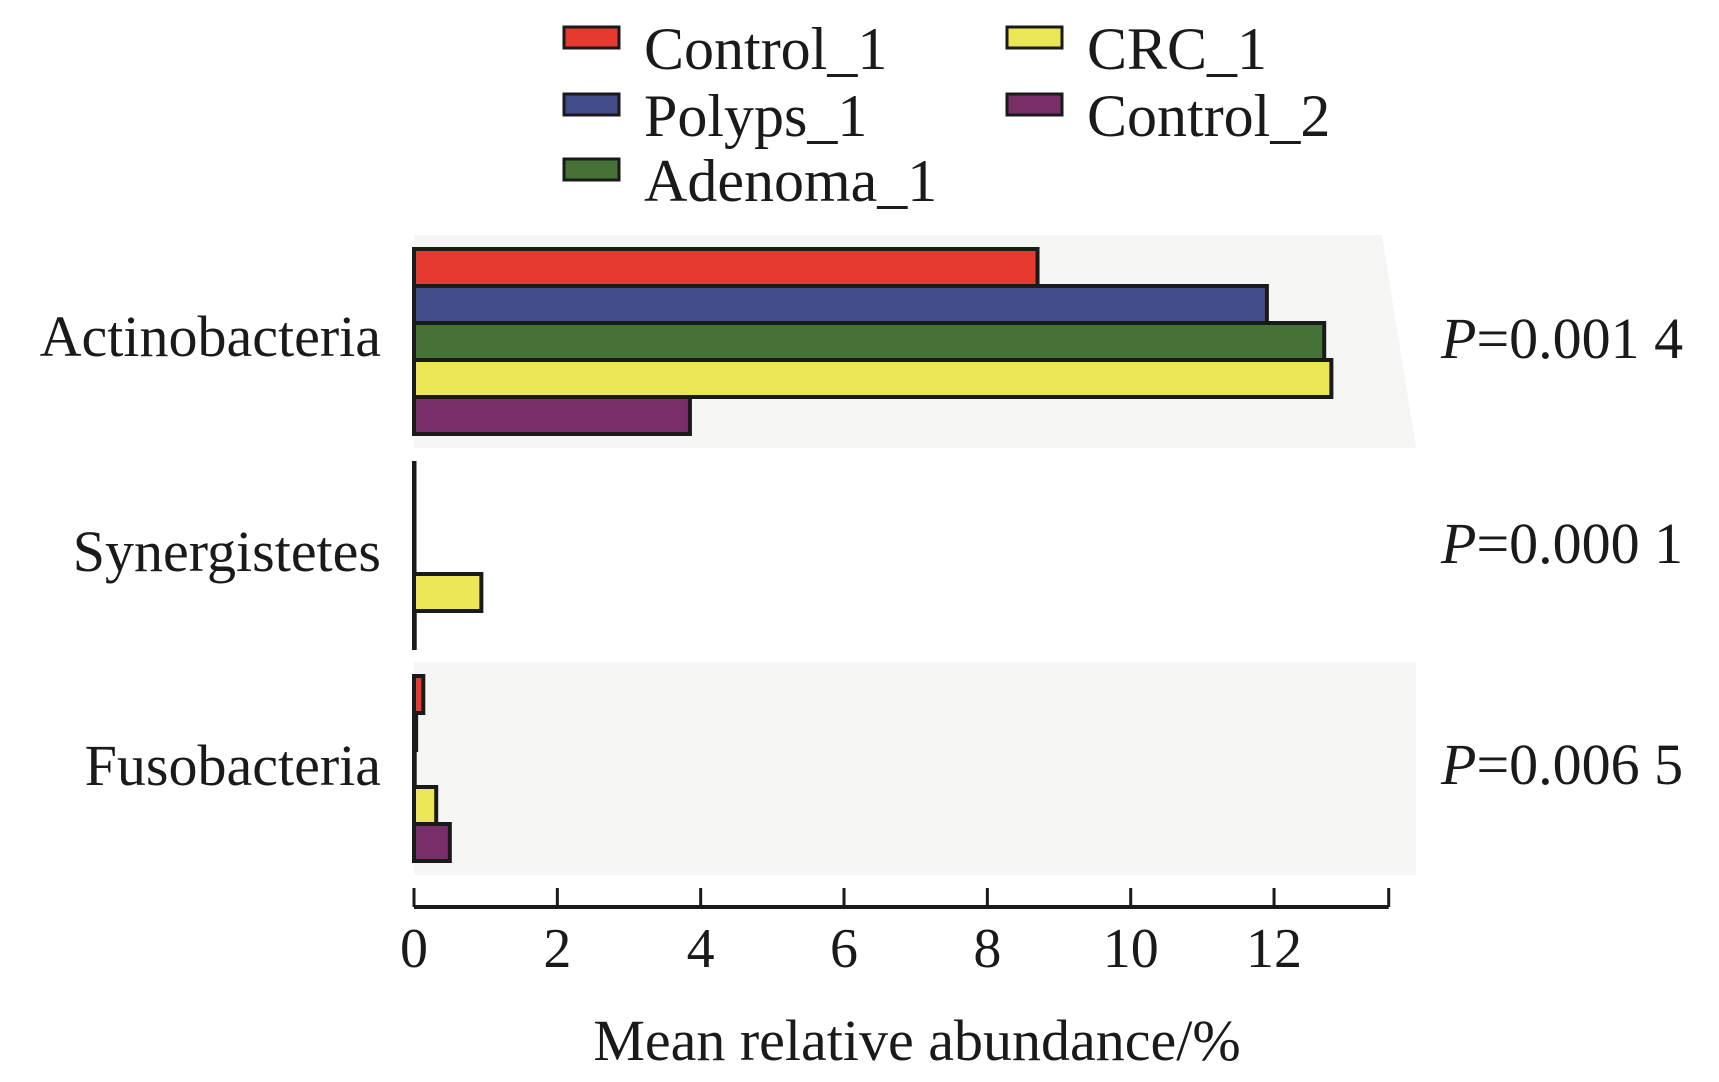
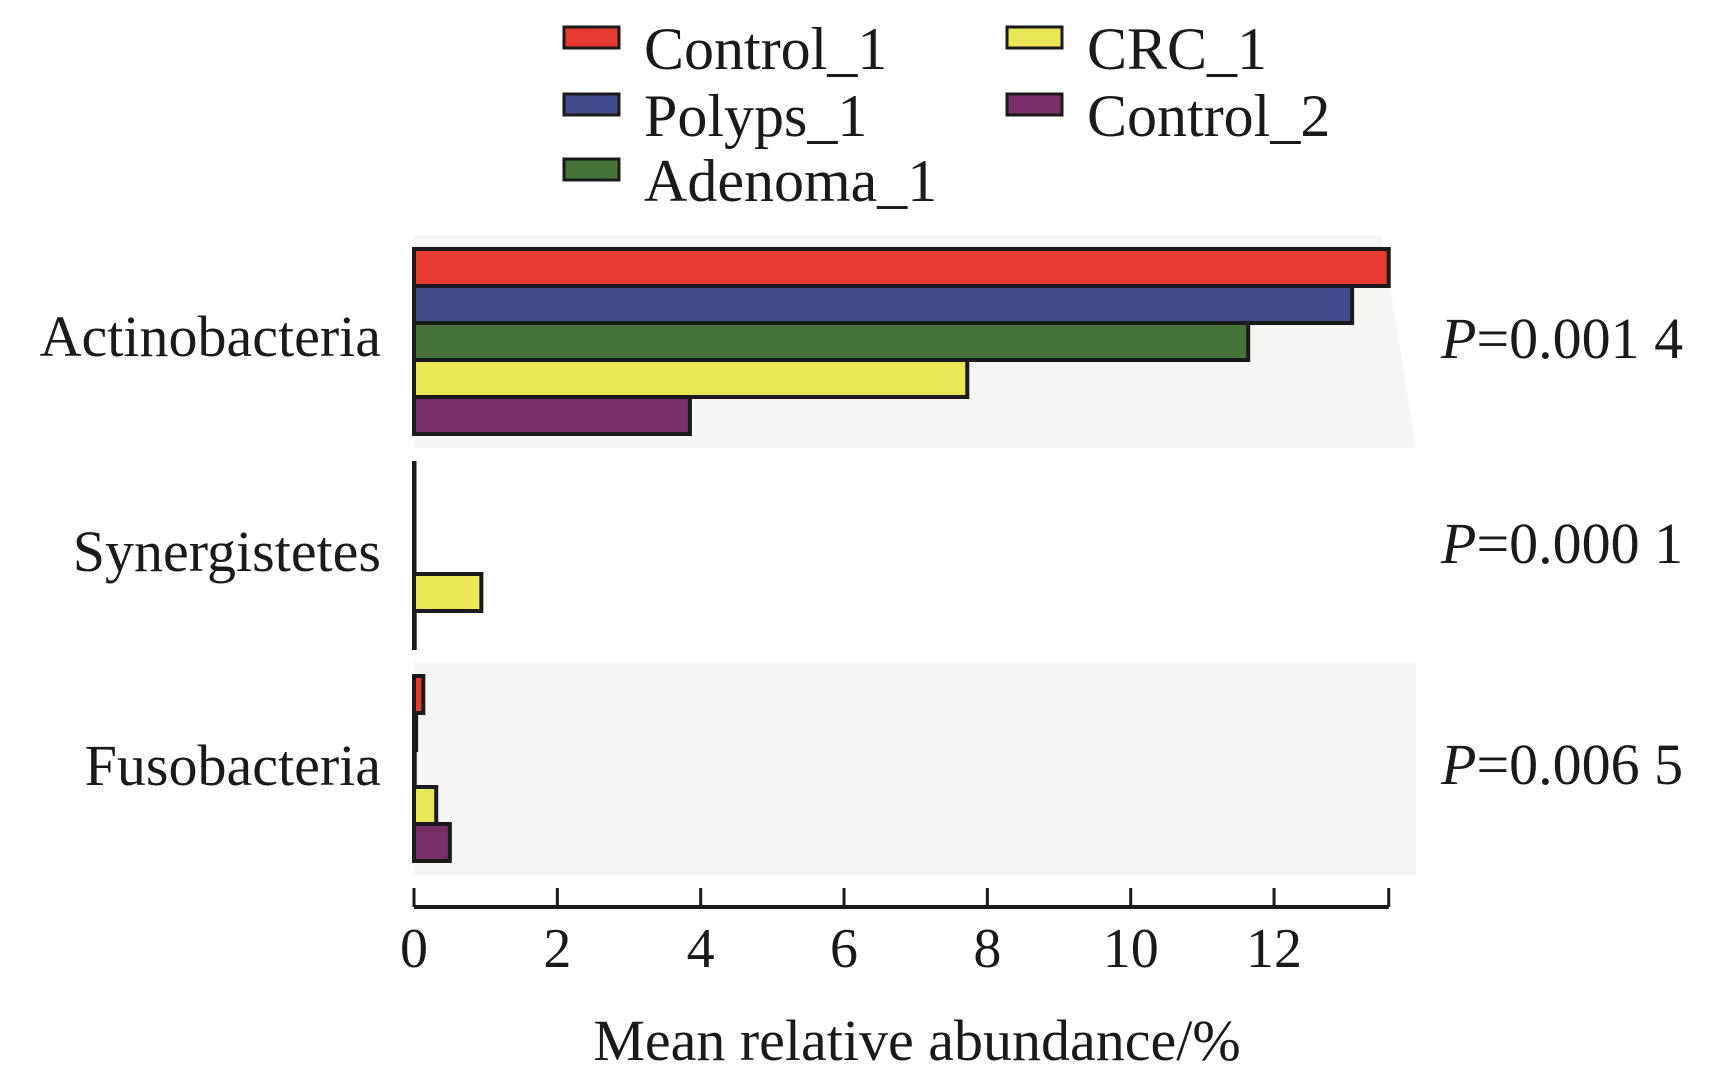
Control_1/Actinobacteria: 8.7 -> 13.6
Polyps_1/Actinobacteria: 11.9 -> 13.1
Adenoma_1/Actinobacteria: 12.7 -> 11.6
CRC_1/Actinobacteria: 12.8 -> 7.7
